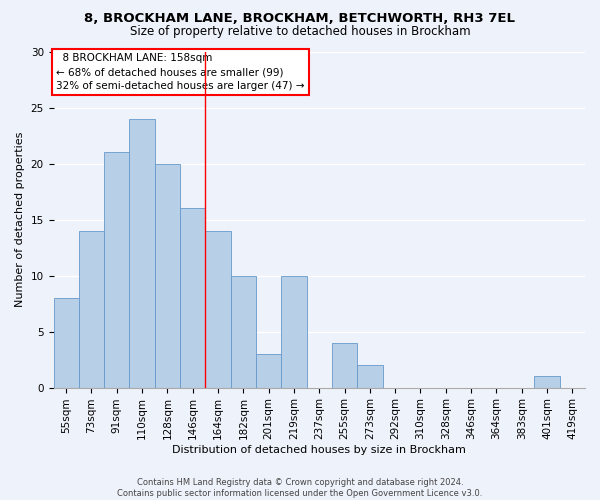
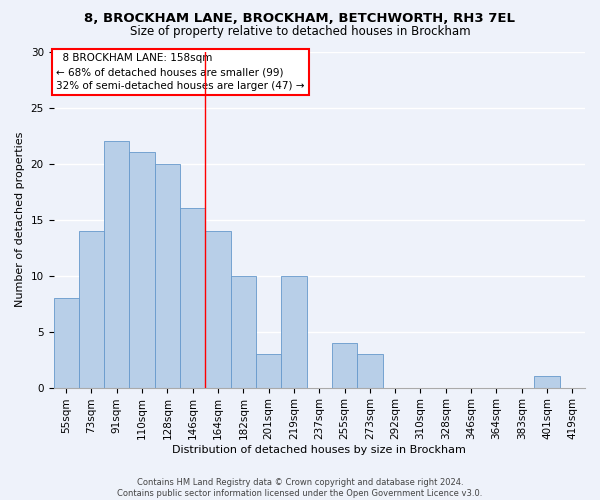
91sqm: 21 -> 22
110sqm: 24 -> 21
273sqm: 2 -> 3
